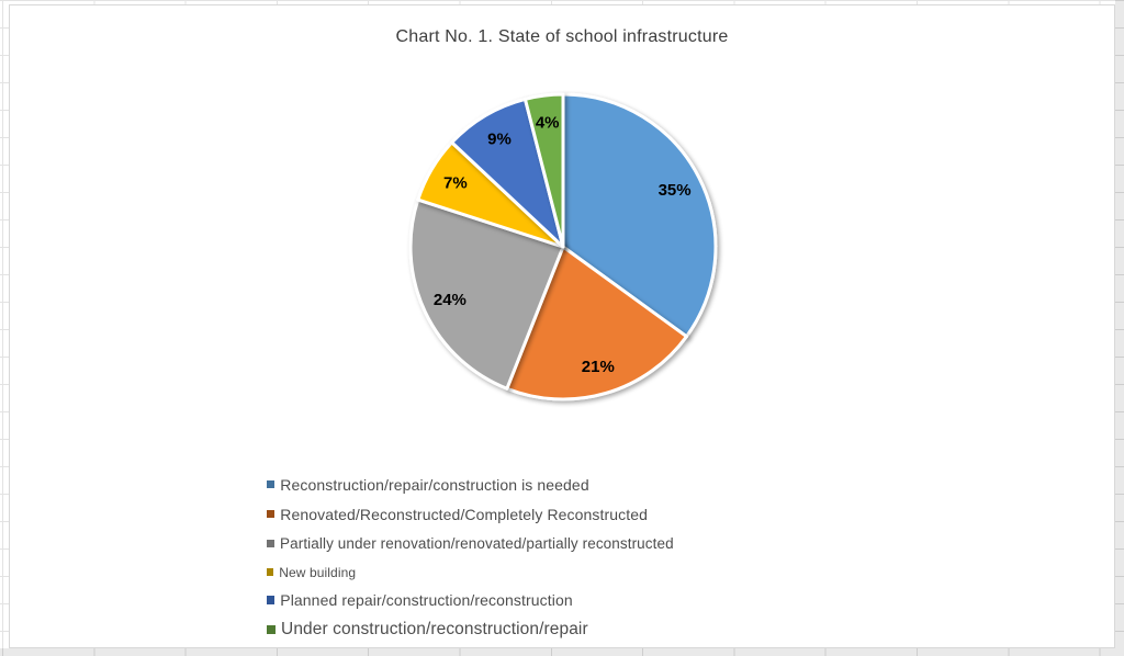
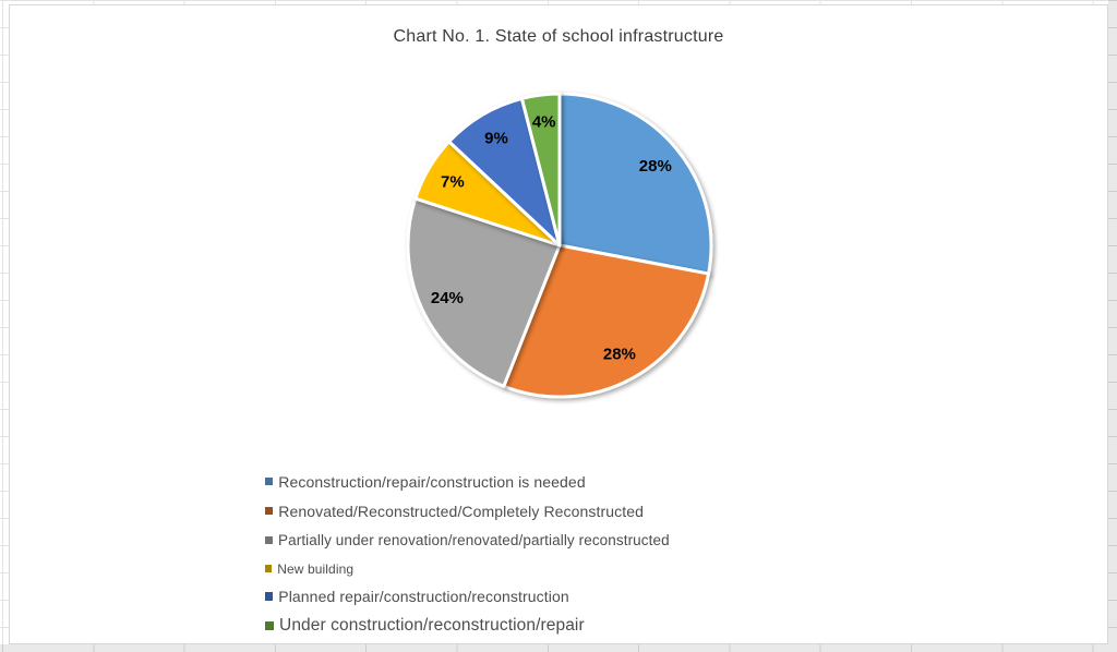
Reconstruction/repair/construction is needed: 35% -> 28%
Renovated/Reconstructed/Completely Reconstructed: 21% -> 28%
